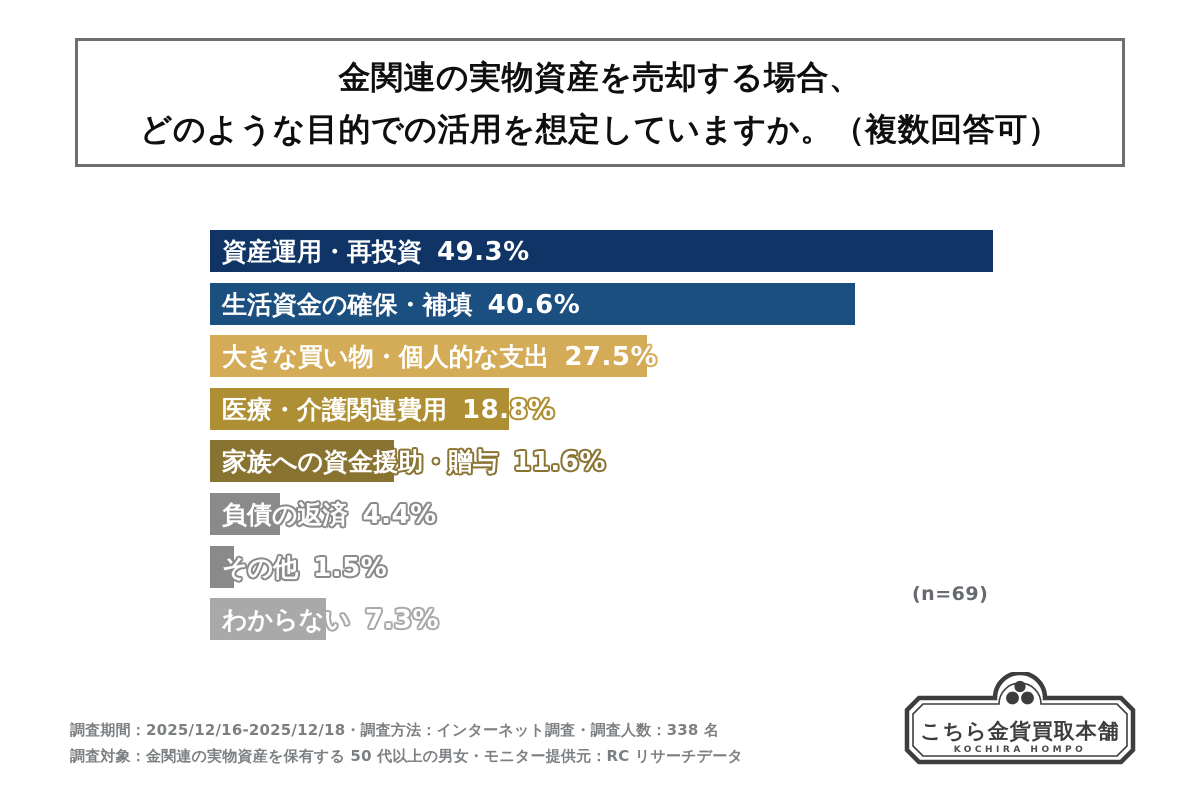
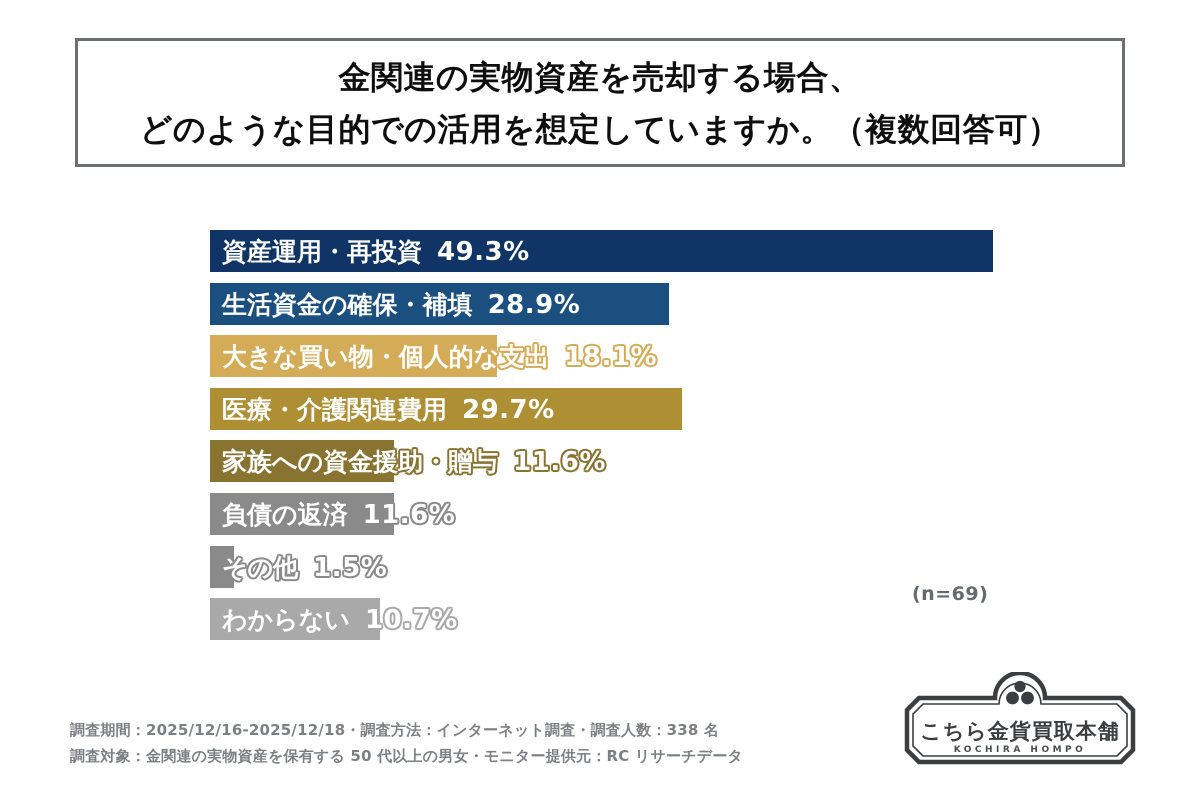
生活資金の確保・補填: 40.6% -> 28.9%
大きな買い物・個人的な支出: 27.5% -> 18.1%
医療・介護関連費用: 18.8% -> 29.7%
負債の返済: 4.4% -> 11.6%
わからない: 7.3% -> 10.7%
